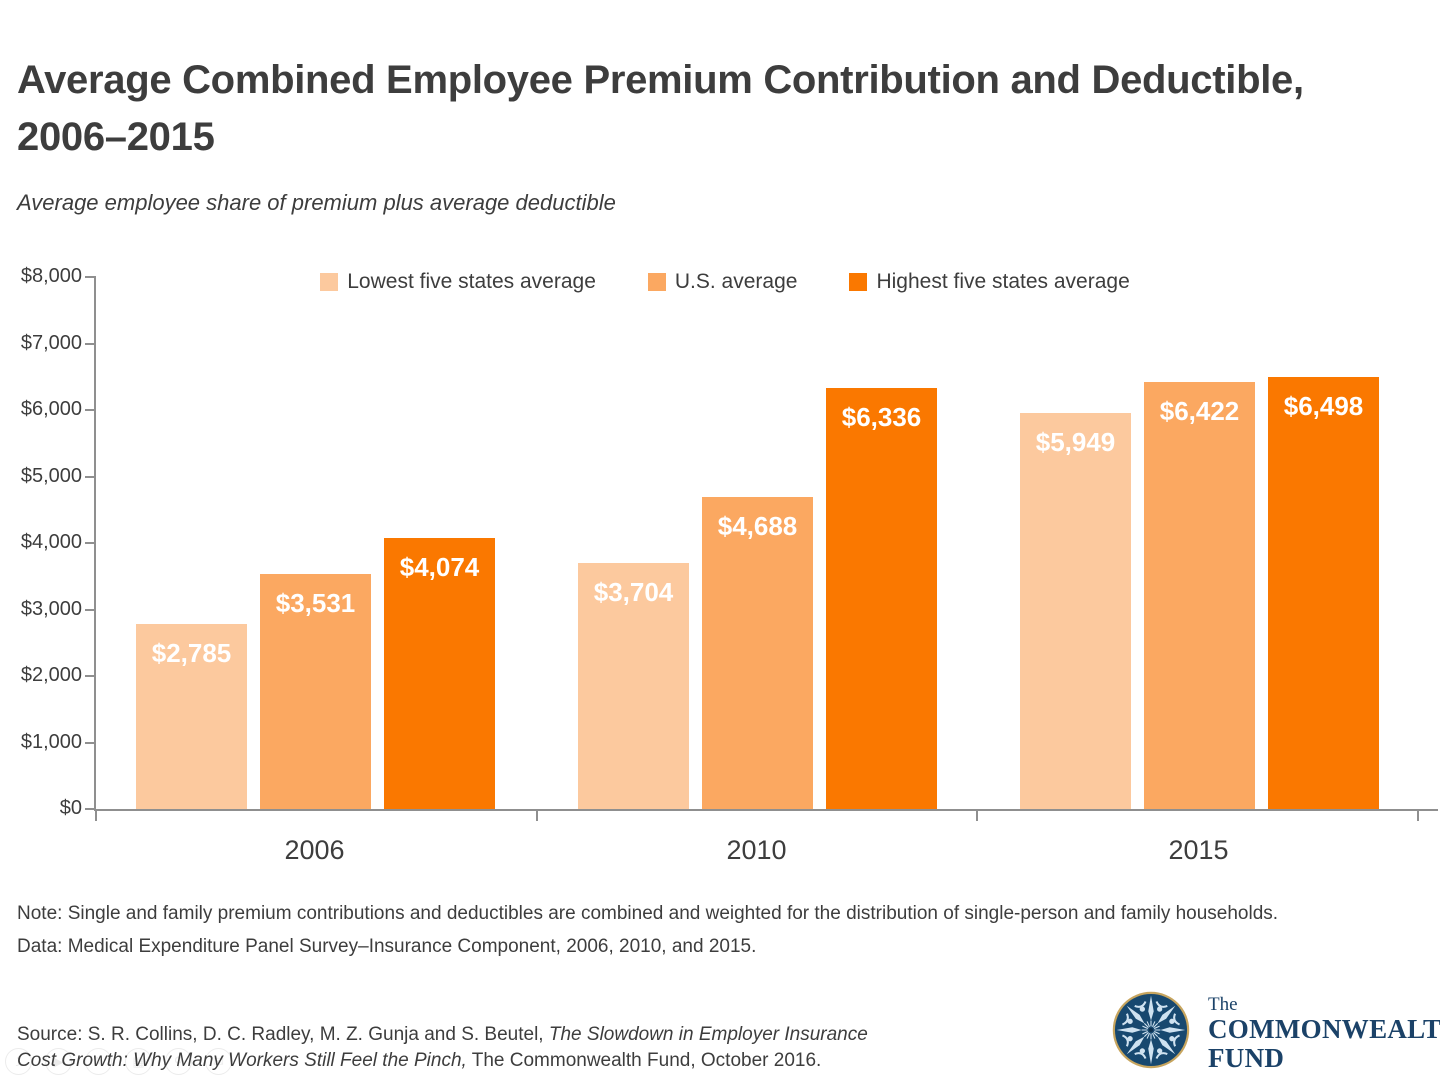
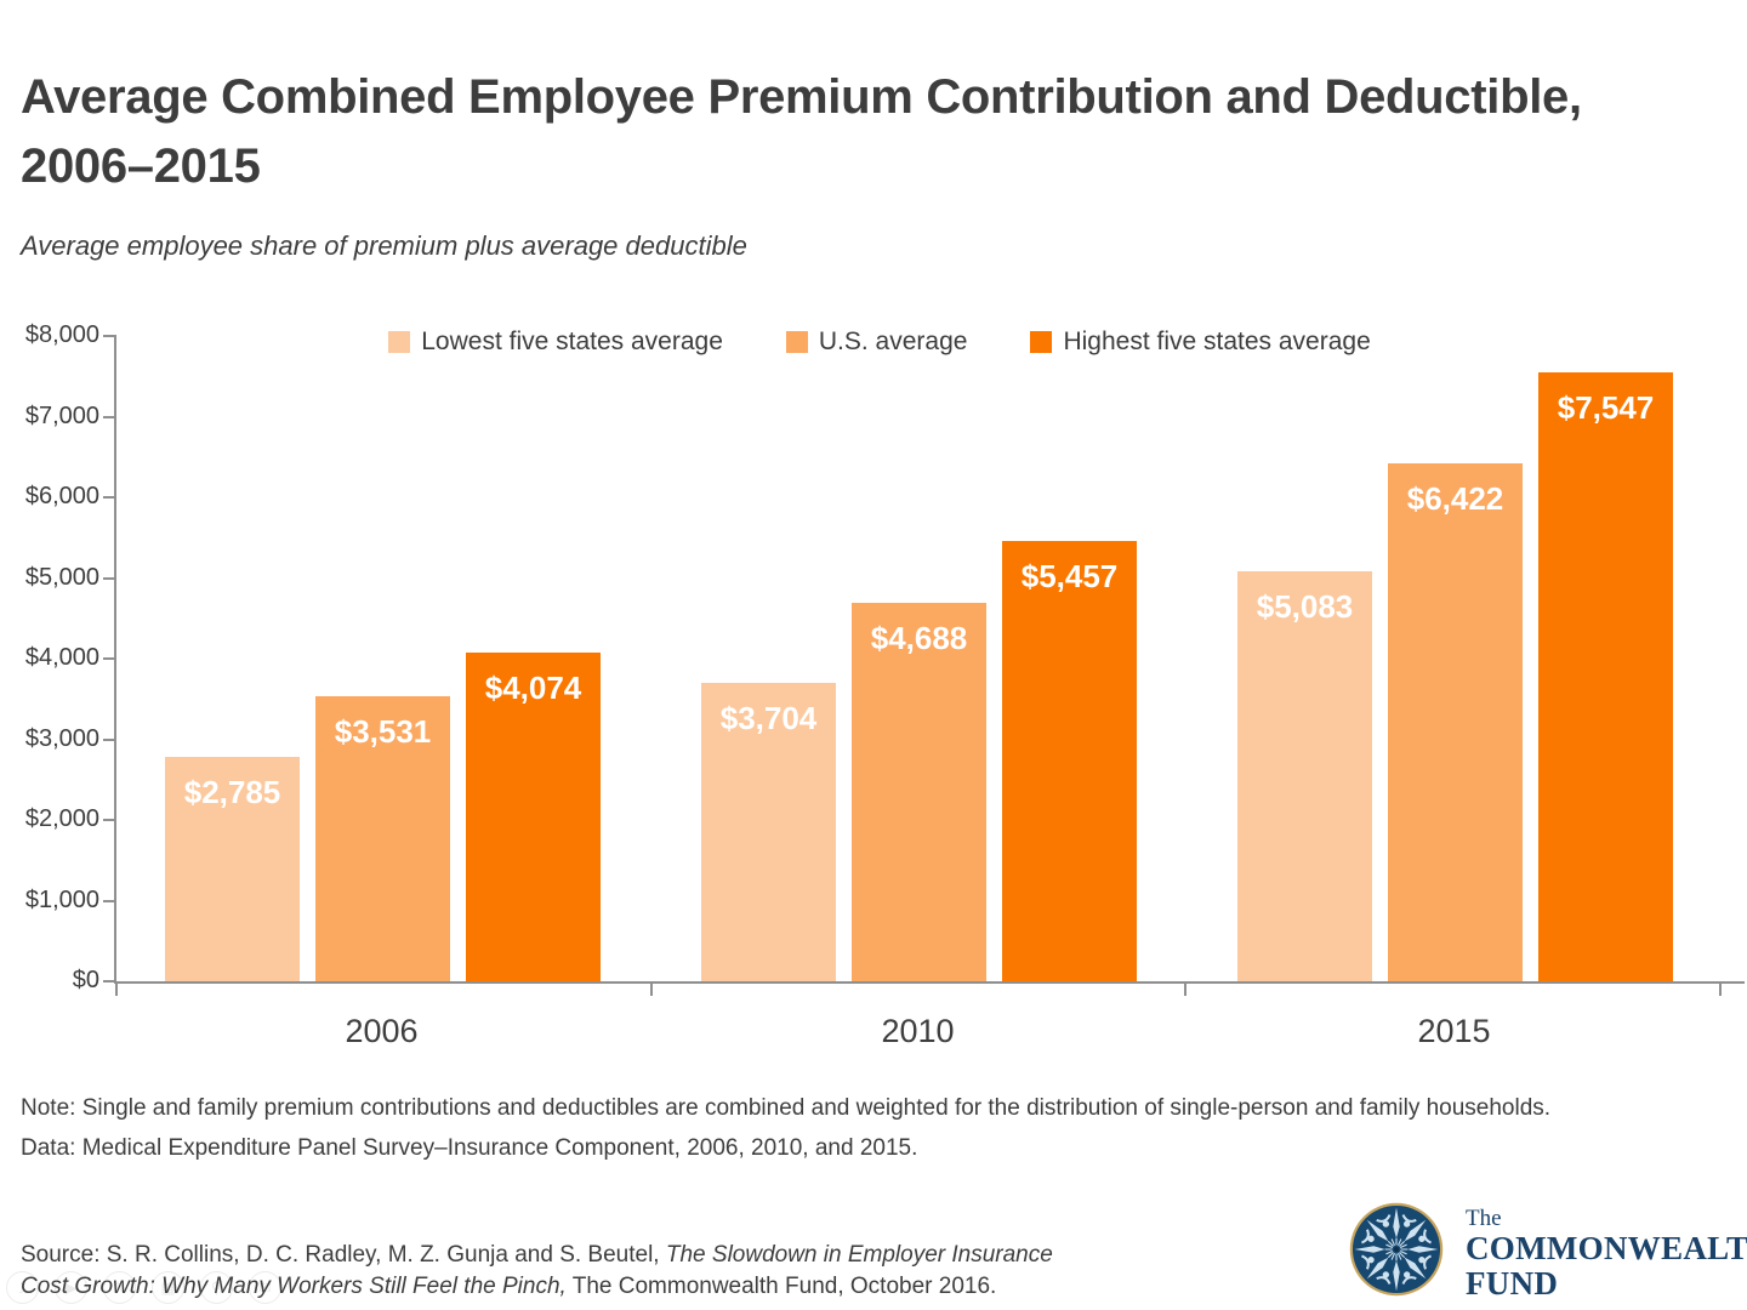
Highest five states average/2010: $6,336 -> $5,457
Lowest five states average/2015: $5,949 -> $5,083
Highest five states average/2015: $6,498 -> $7,547
